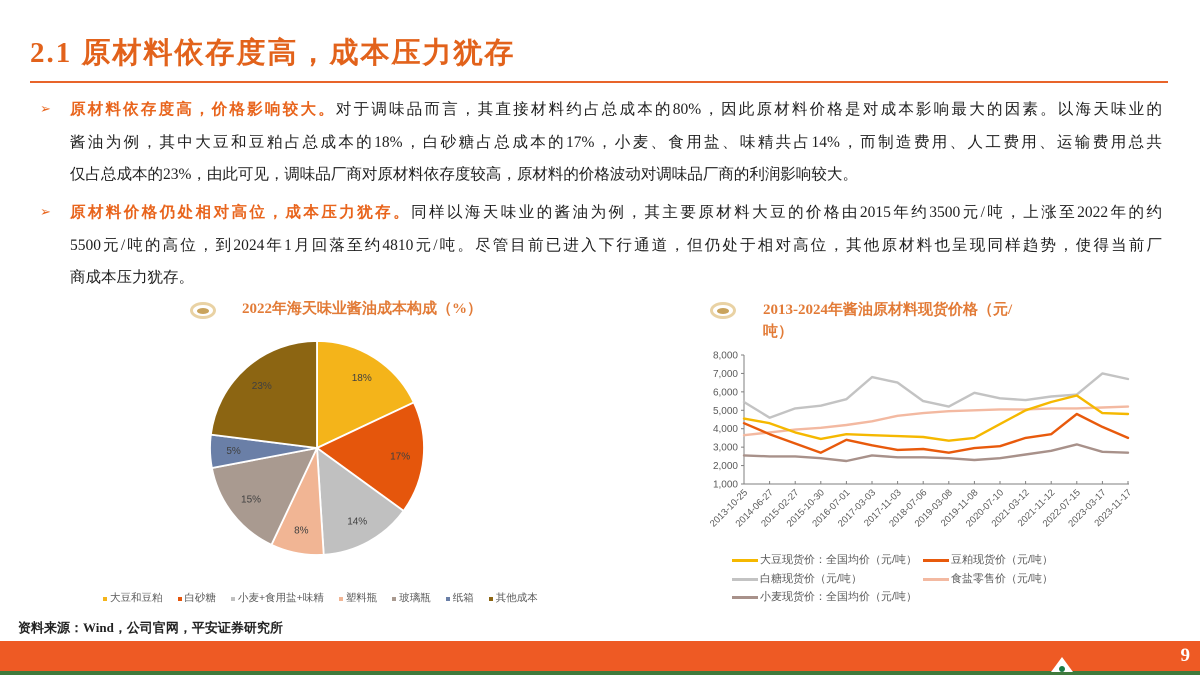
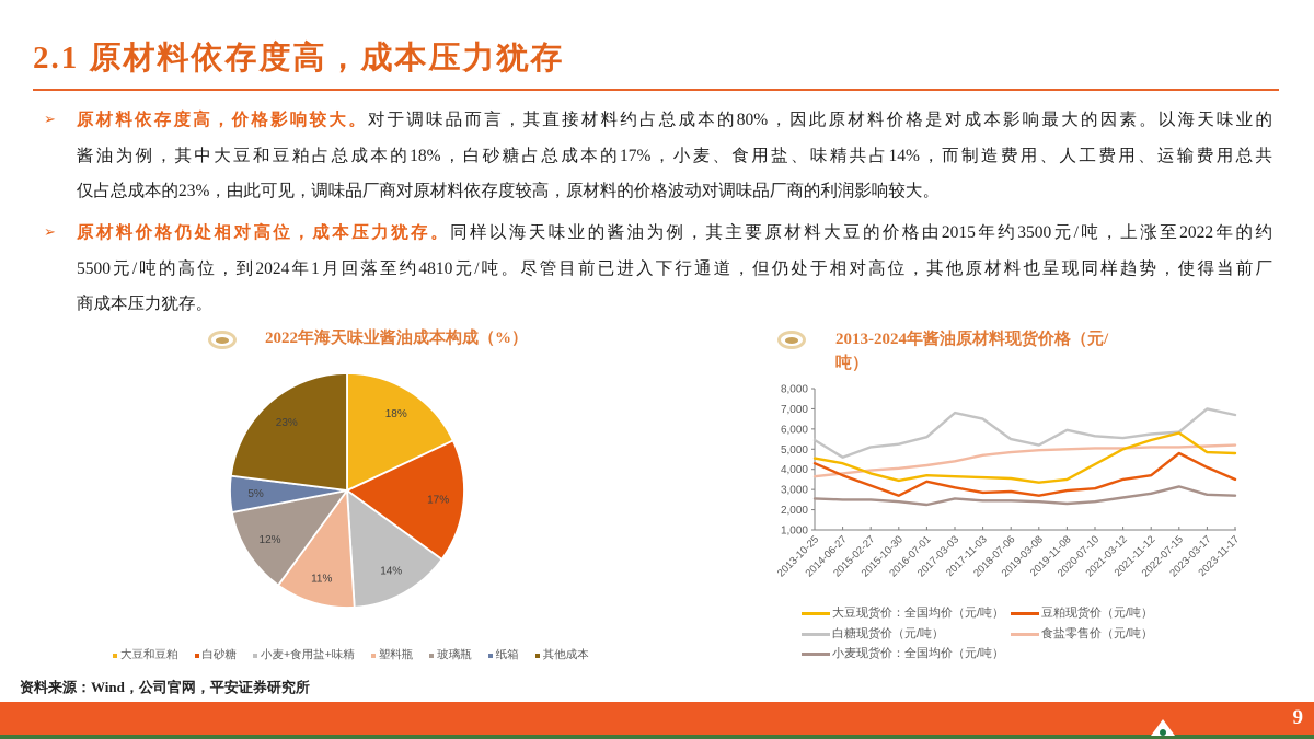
2022年海天味业酱油成本构成（%）/塑料瓶: 8% -> 11%
2022年海天味业酱油成本构成（%）/玻璃瓶: 15% -> 12%
